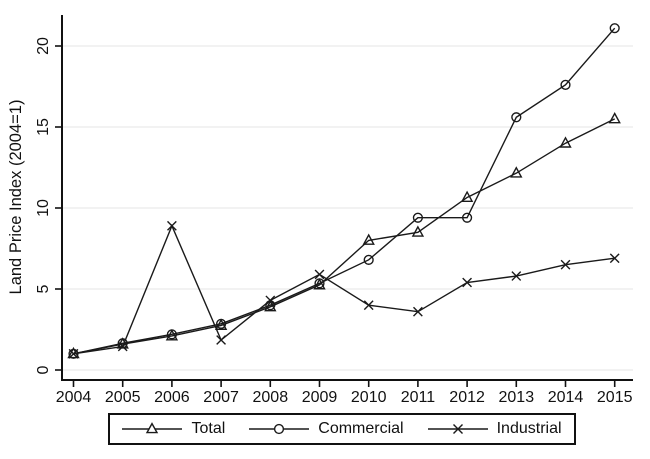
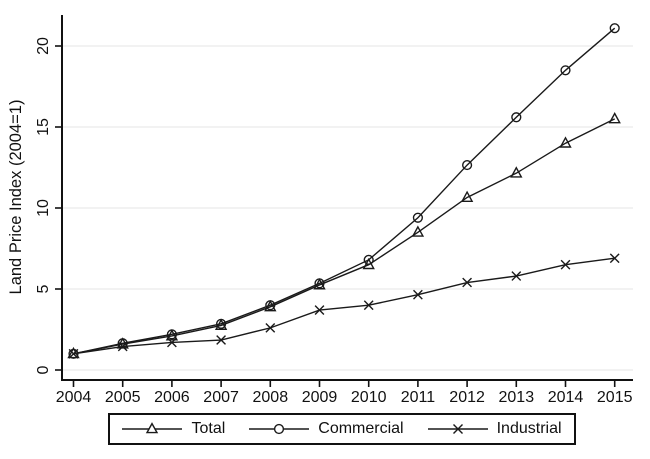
Industrial/2006: 8.9 -> 1.7
Industrial/2008: 4.3 -> 2.6
Industrial/2009: 5.9 -> 3.7
Total/2010: 8.0 -> 6.5
Industrial/2011: 3.6 -> 4.7
Commercial/2012: 9.4 -> 12.7
Commercial/2014: 17.6 -> 18.5
